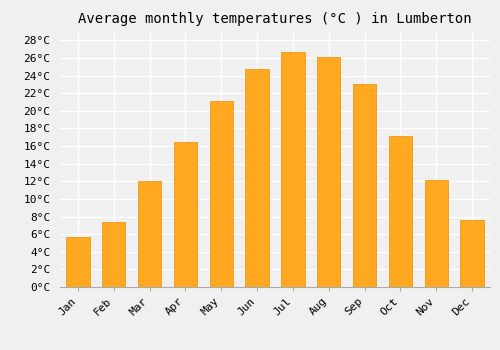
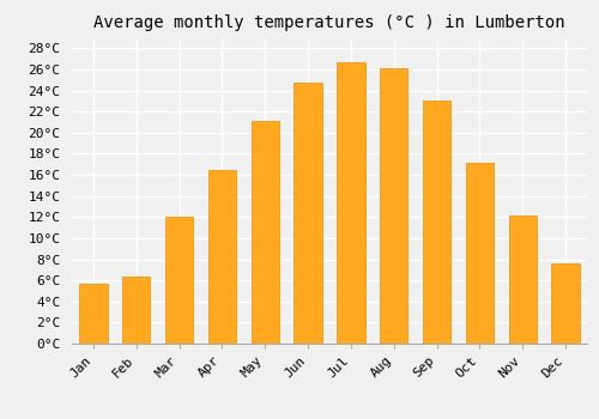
Feb: 7.4°C -> 6.4°C
